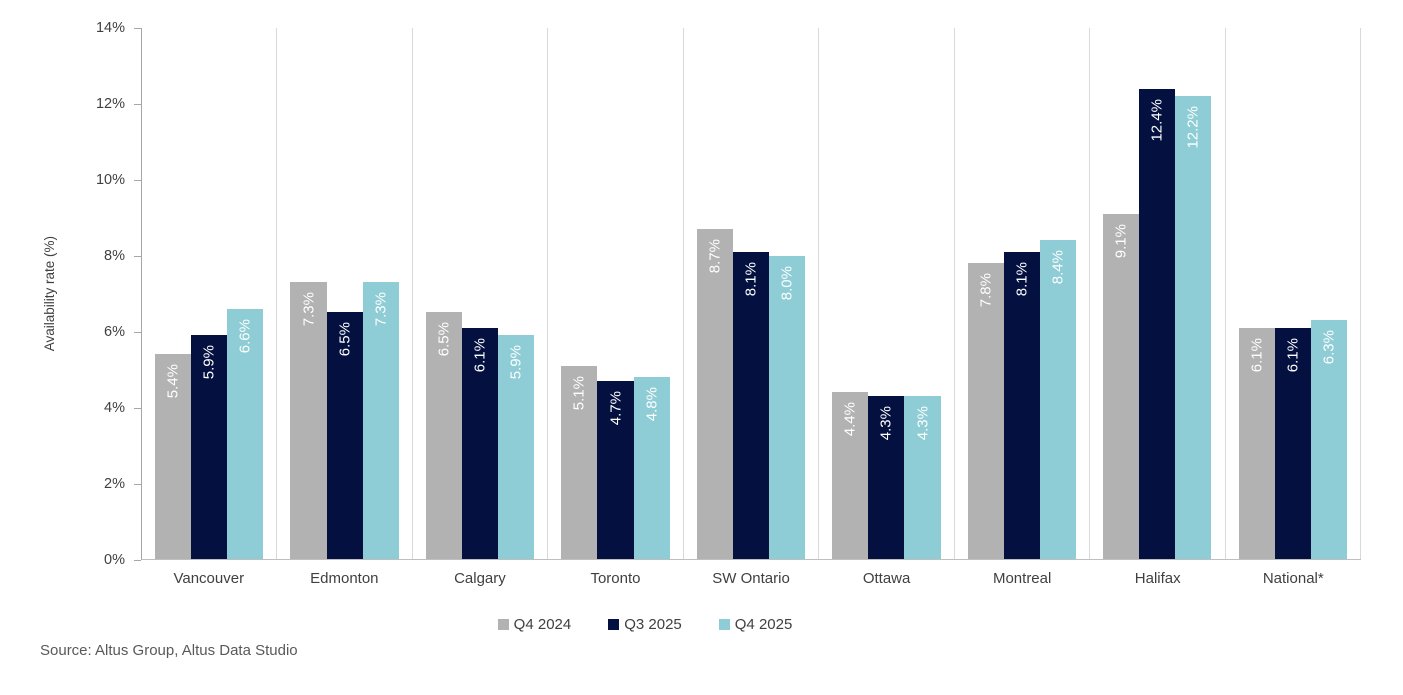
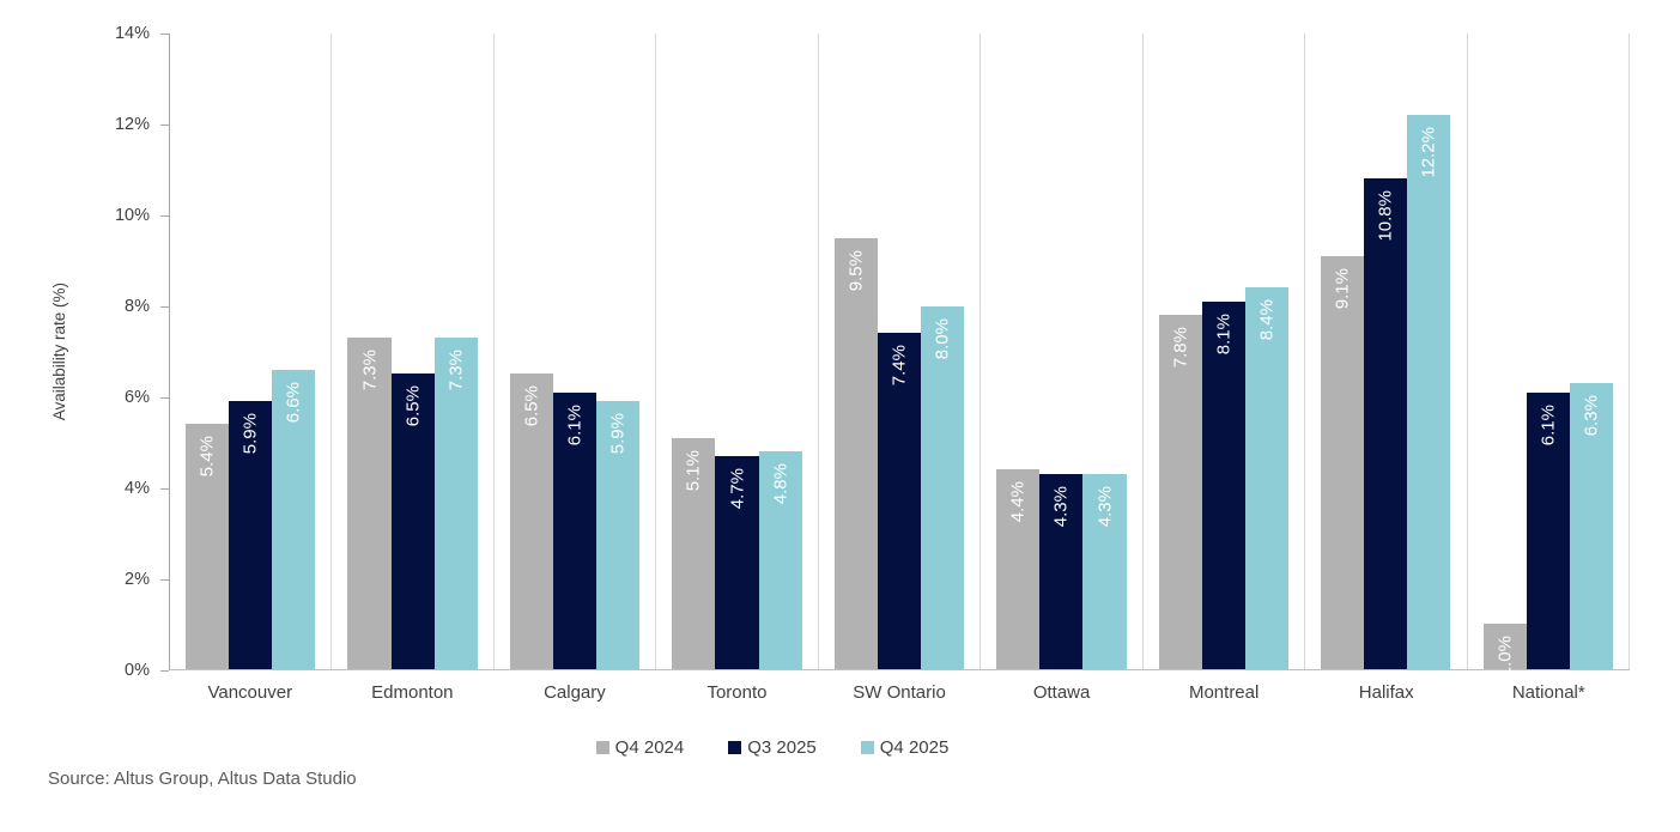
Q4 2024/SW Ontario: 8.7% -> 9.5%
Q3 2025/SW Ontario: 8.1% -> 7.4%
Q3 2025/Halifax: 12.4% -> 10.8%
Q4 2024/National*: 6.1% -> 1.0%
